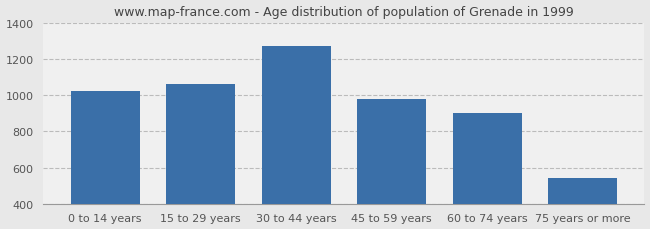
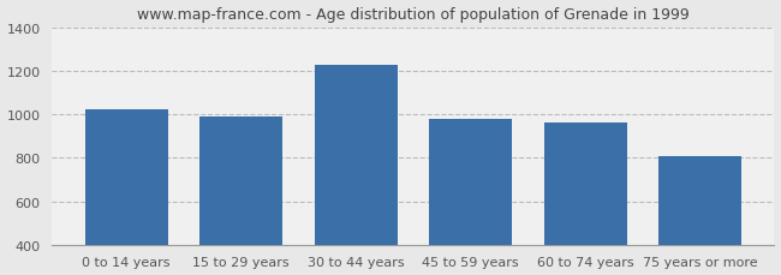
15 to 29 years: 1060 -> 990
30 to 44 years: 1270 -> 1230
60 to 74 years: 900 -> 960
75 years or more: 540 -> 810
